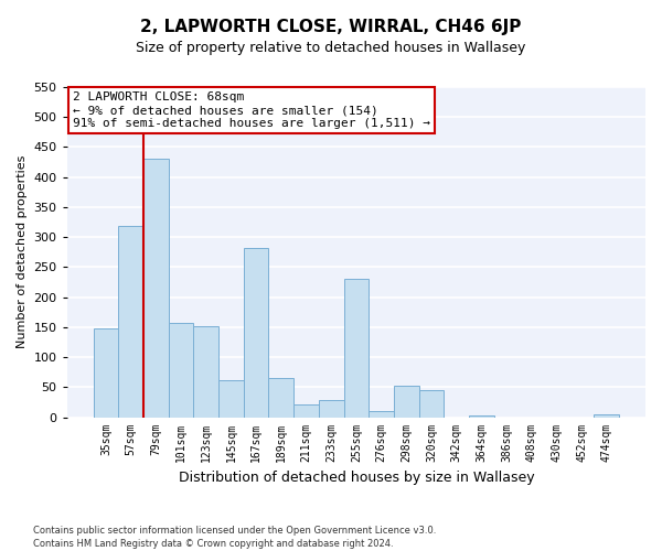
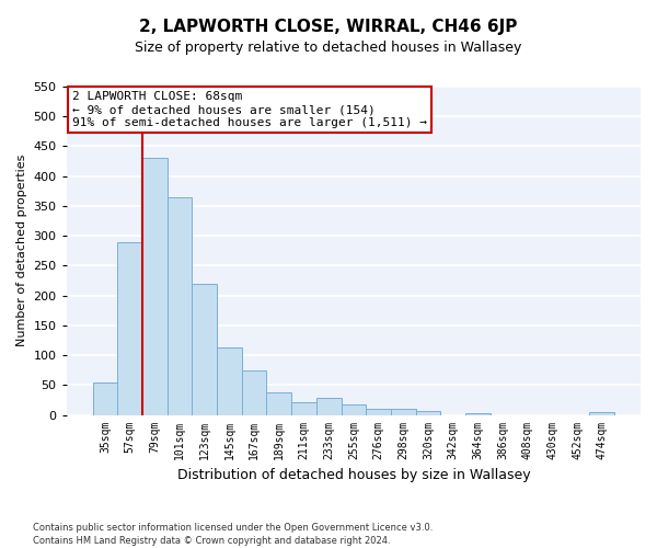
35sqm: 148 -> 55
57sqm: 318 -> 290
101sqm: 158 -> 365
123sqm: 152 -> 220
145sqm: 62 -> 113
167sqm: 282 -> 75
189sqm: 66 -> 38
255sqm: 230 -> 18
298sqm: 52 -> 10
320sqm: 46 -> 7
